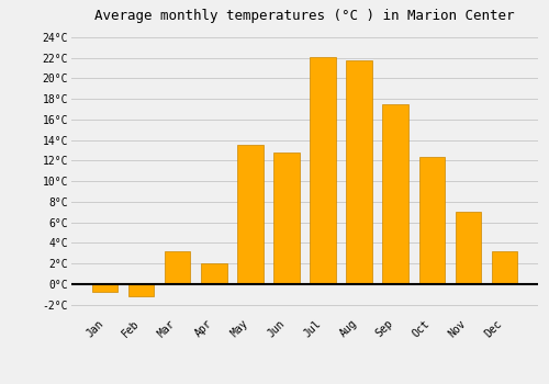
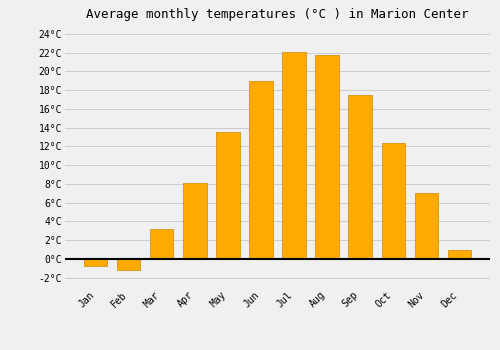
Apr: 2.0°C -> 8.1°C
Jun: 12.8°C -> 19.0°C
Dec: 3.2°C -> 0.9°C
